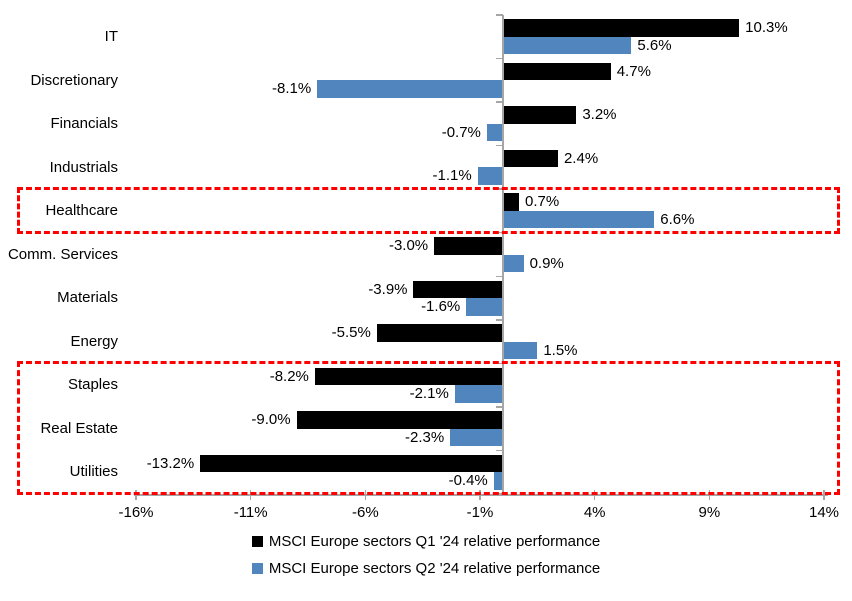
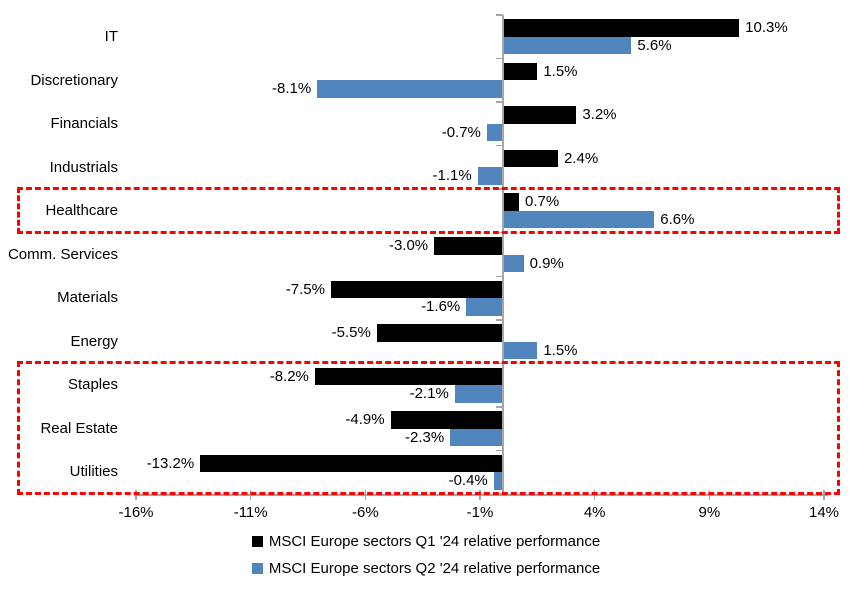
MSCI Europe sectors Q1 '24 relative performance/Discretionary: 4.7% -> 1.5%
MSCI Europe sectors Q1 '24 relative performance/Materials: -3.9% -> -7.5%
MSCI Europe sectors Q1 '24 relative performance/Real Estate: -9.0% -> -4.9%
